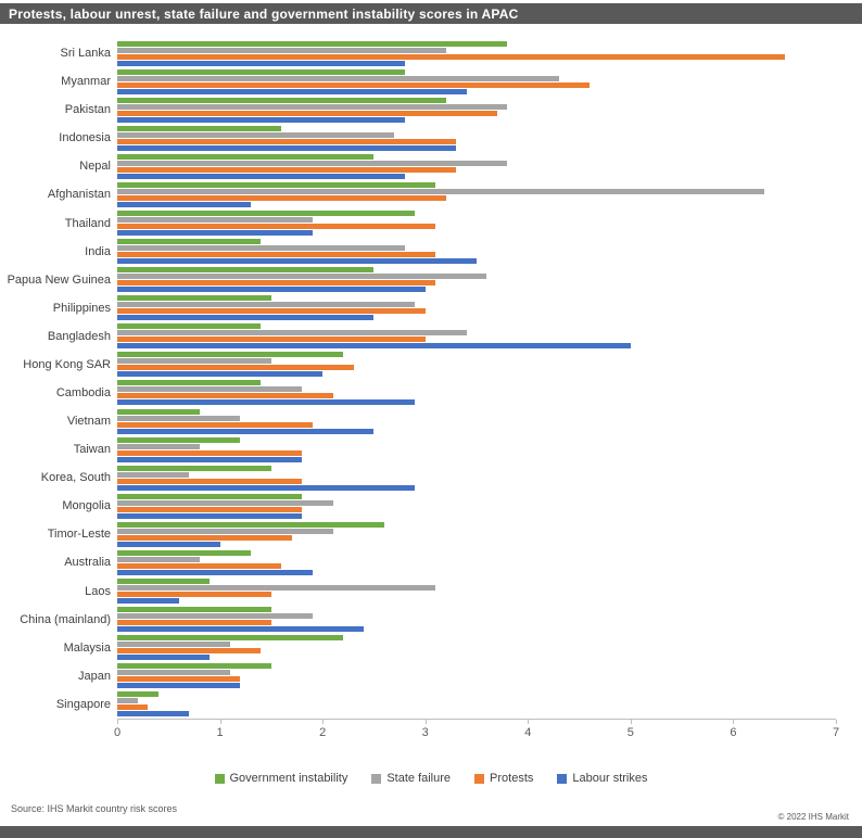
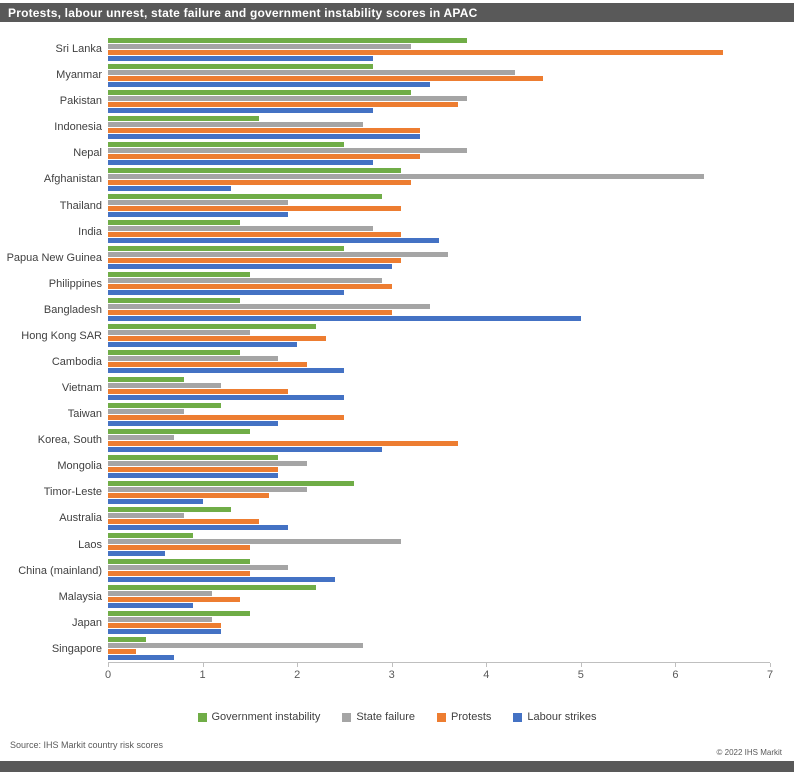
Labour strikes/Cambodia: 2.9 -> 2.5
Protests/Taiwan: 1.8 -> 2.5
Protests/Korea, South: 1.8 -> 3.7
State failure/Singapore: 0.2 -> 2.7
